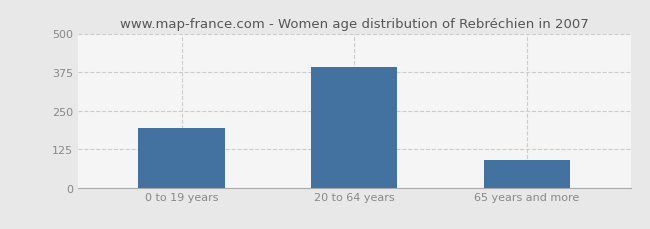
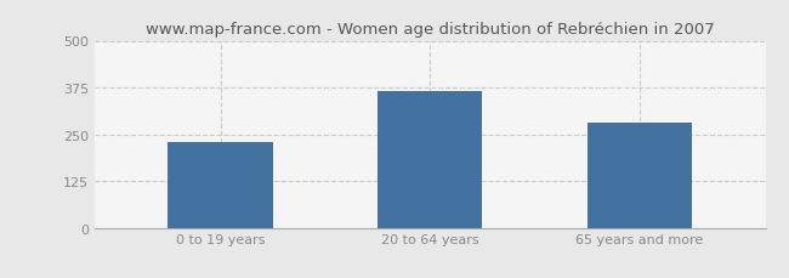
0 to 19 years: 192 -> 230
20 to 64 years: 390 -> 365
65 years and more: 90 -> 280
